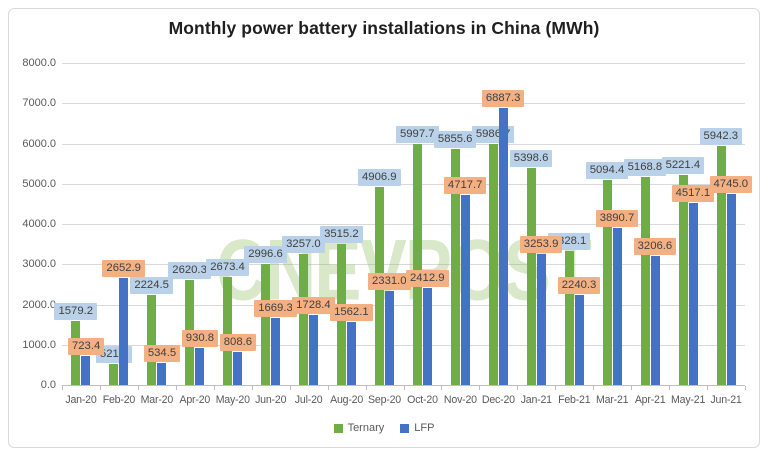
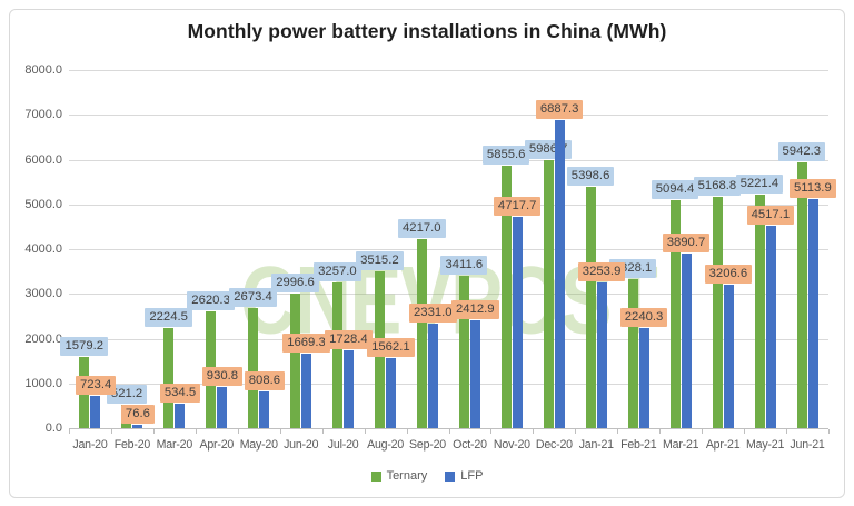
LFP/Feb-20: 2652.9 -> 76.6
Ternary/Sep-20: 4906.9 -> 4217.0
Ternary/Oct-20: 5997.7 -> 3411.6
LFP/Jun-21: 4745.0 -> 5113.9
